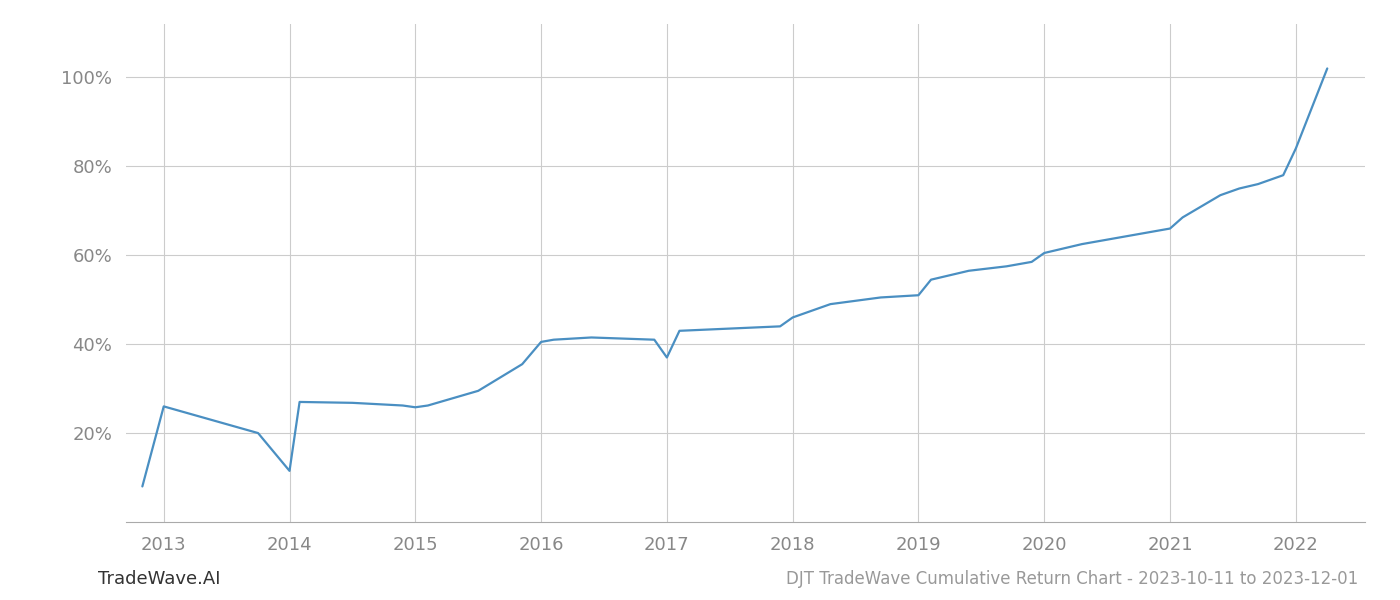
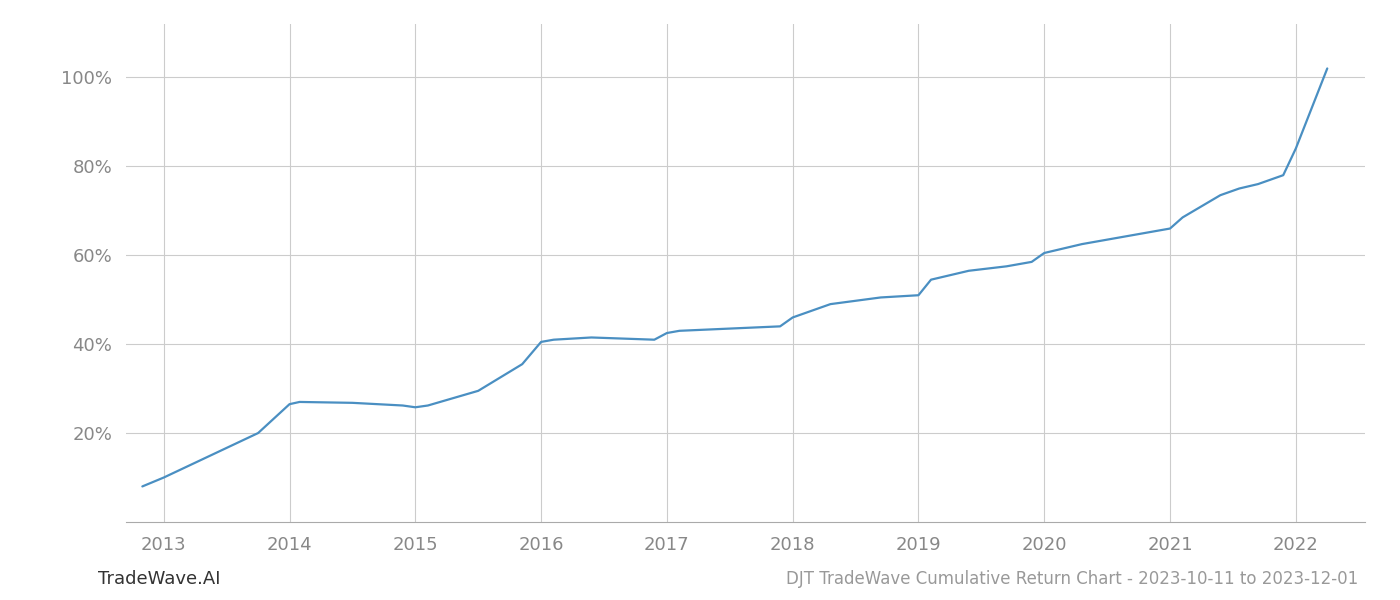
2013: 26.0% -> 10.0%
2014: 11.5% -> 26.5%
2017: 37.0% -> 42.5%
